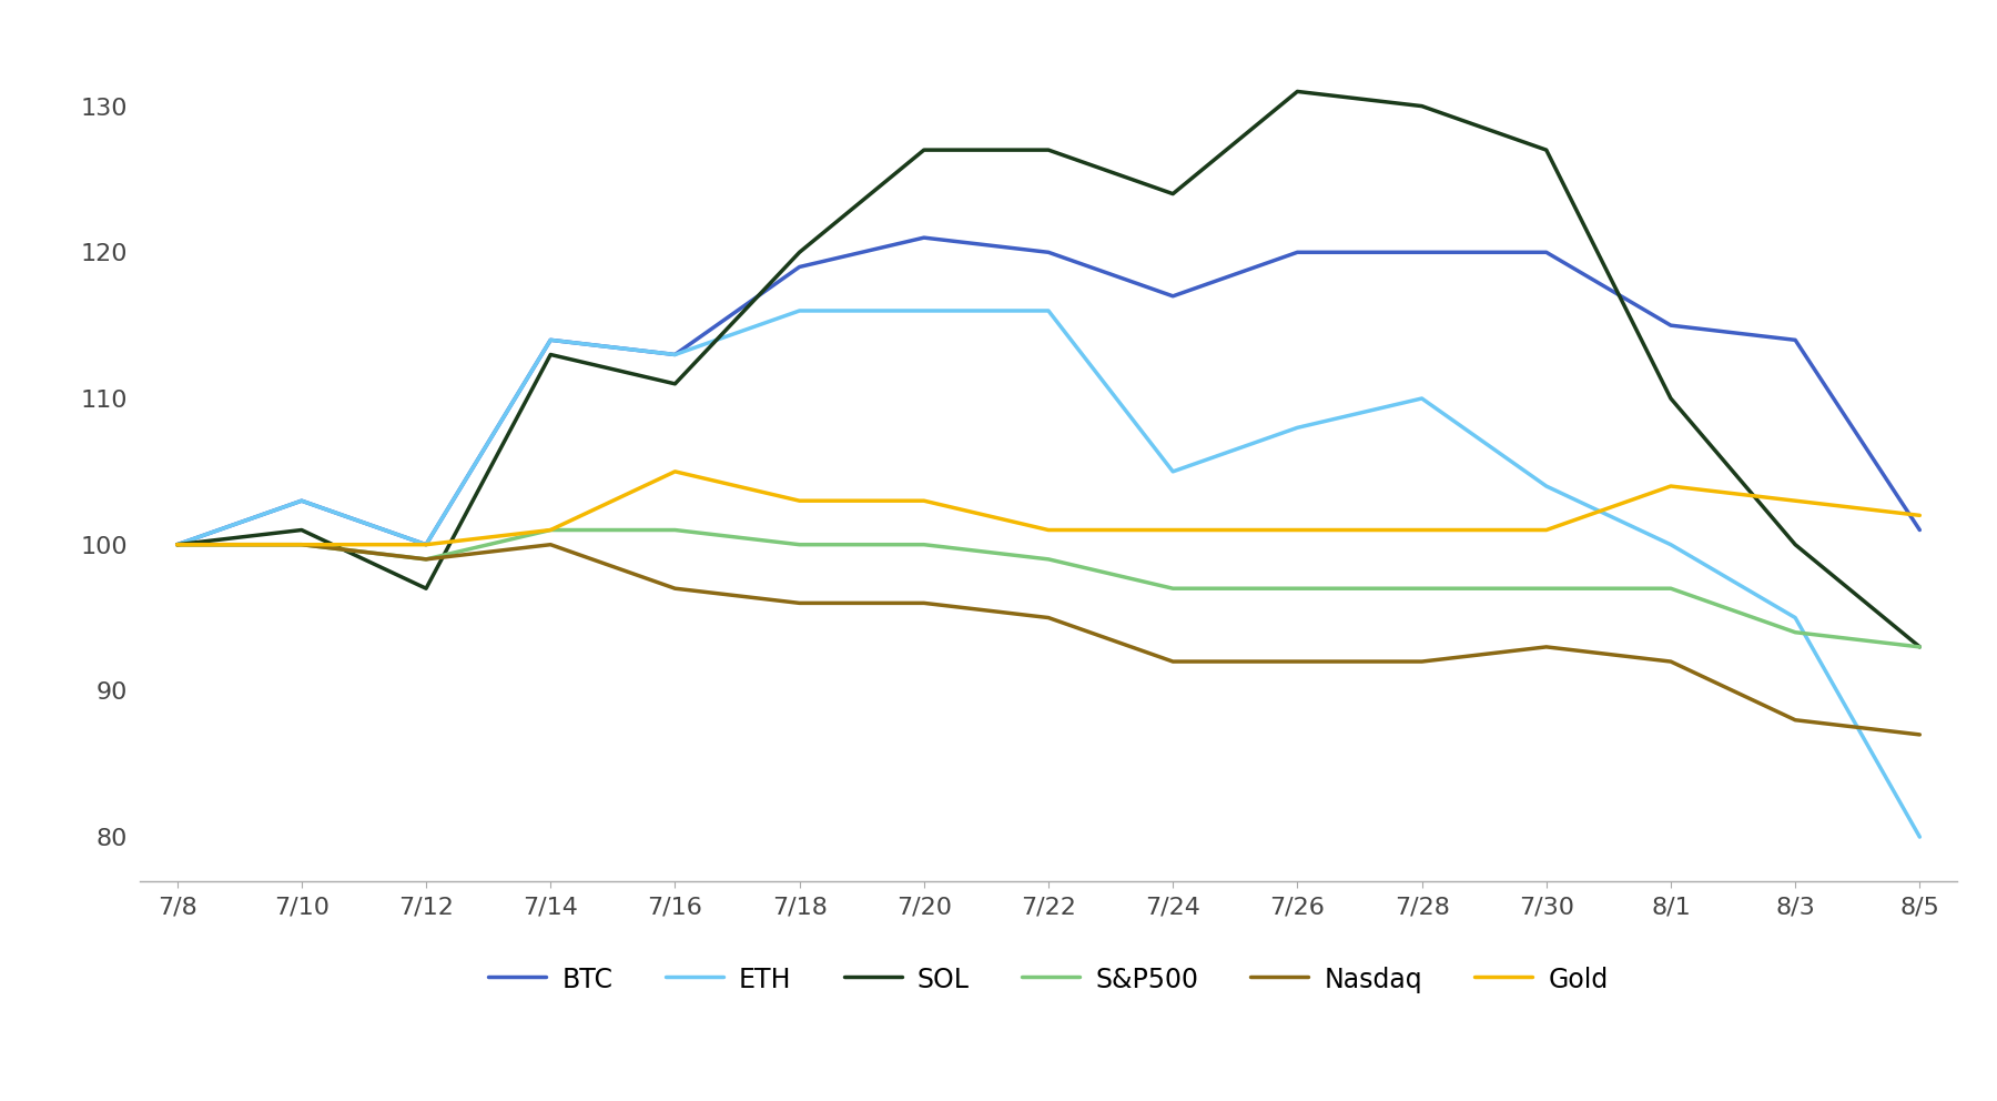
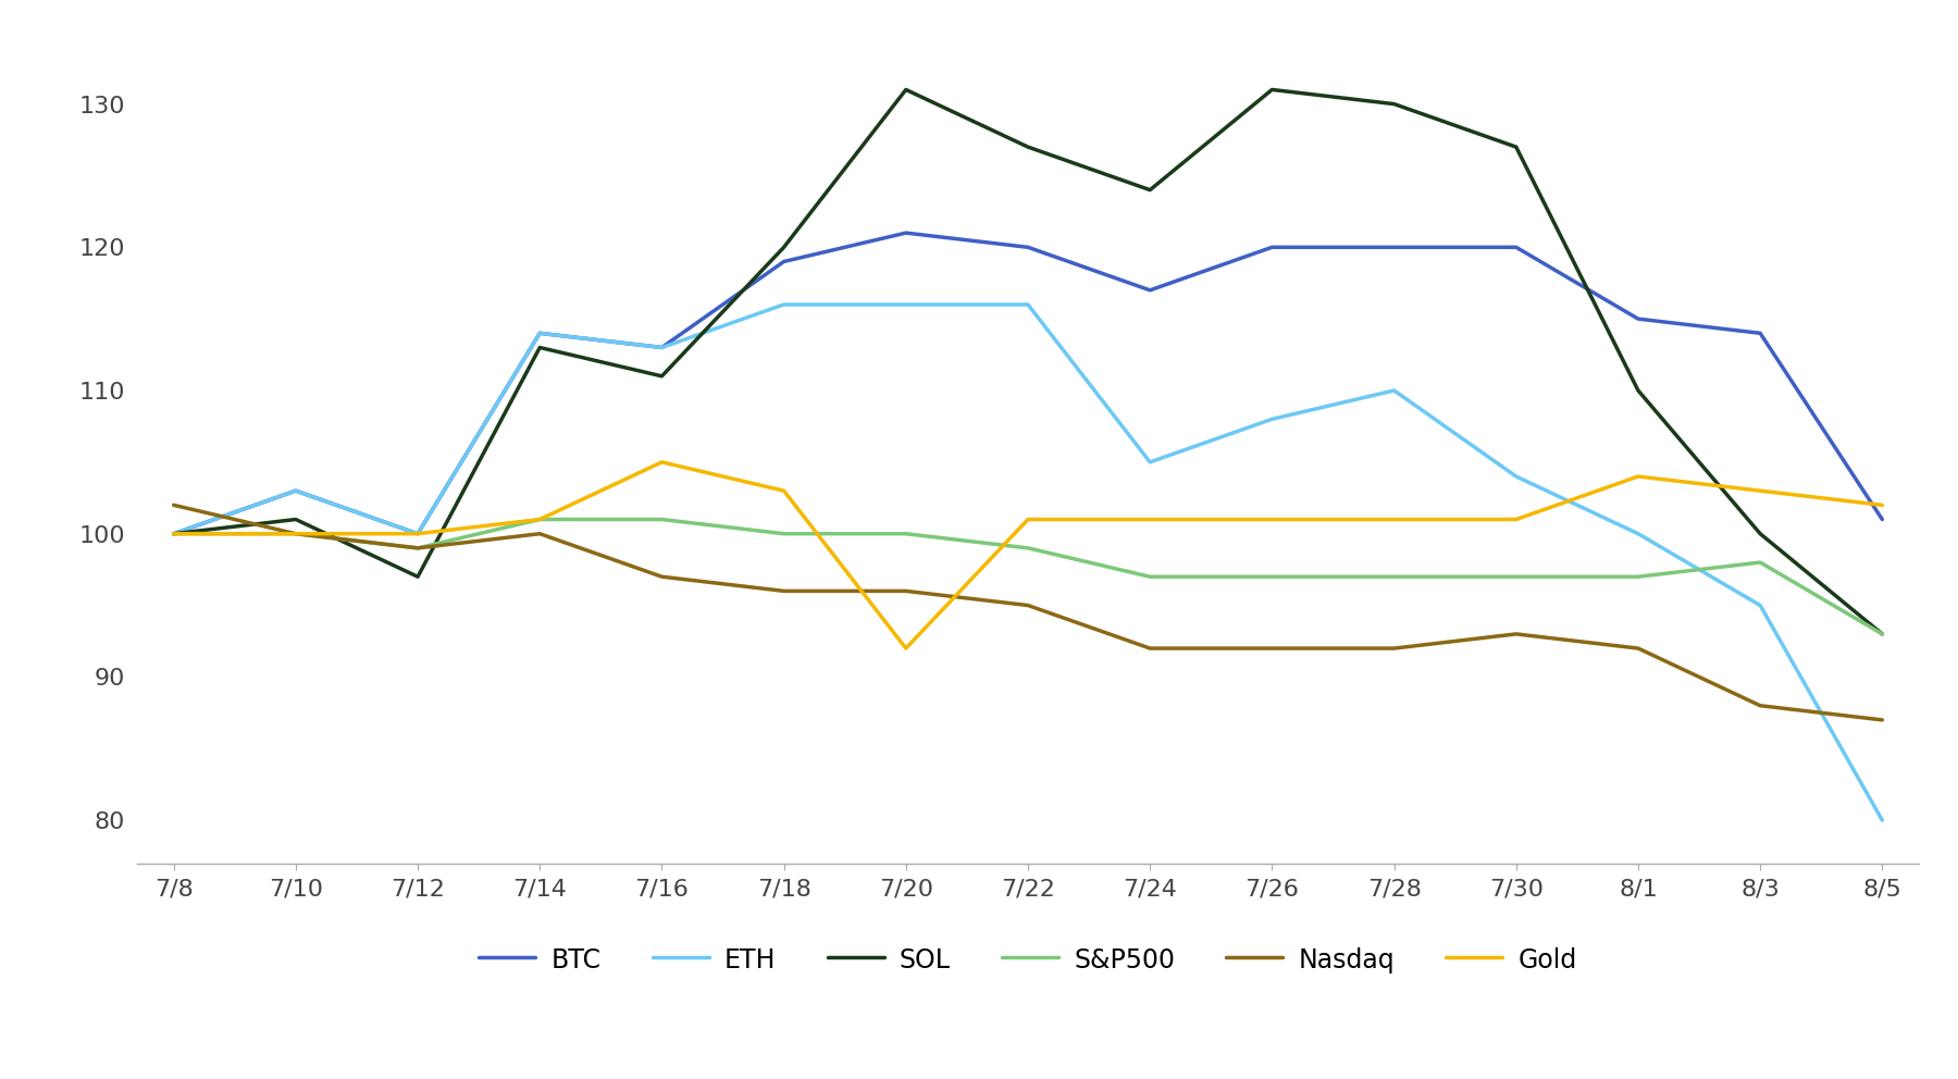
Nasdaq/7/8: 100 -> 102
SOL/7/20: 127 -> 131
Gold/7/20: 103 -> 92
S&P500/8/3: 94 -> 98
